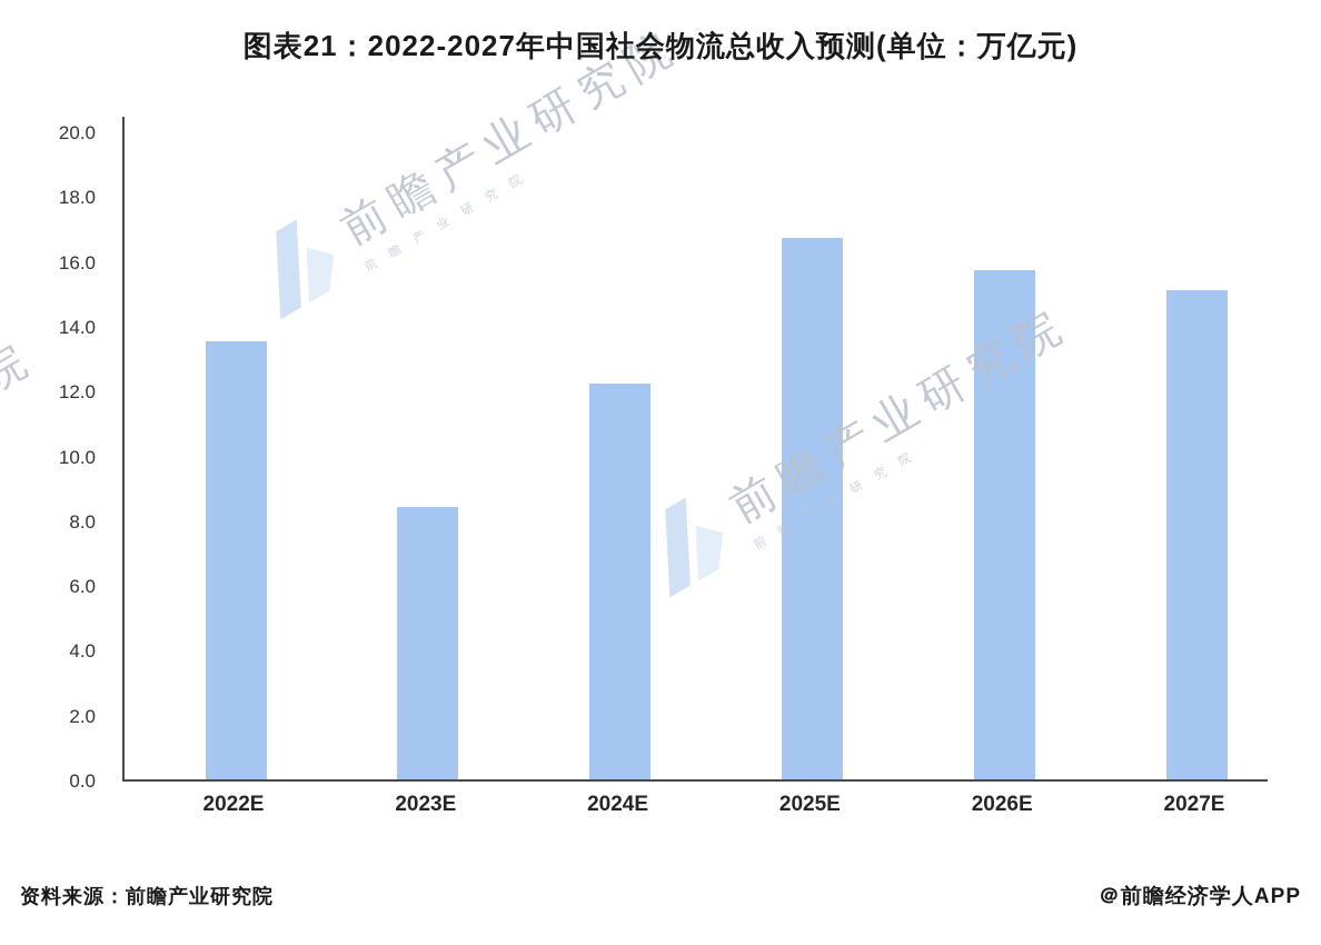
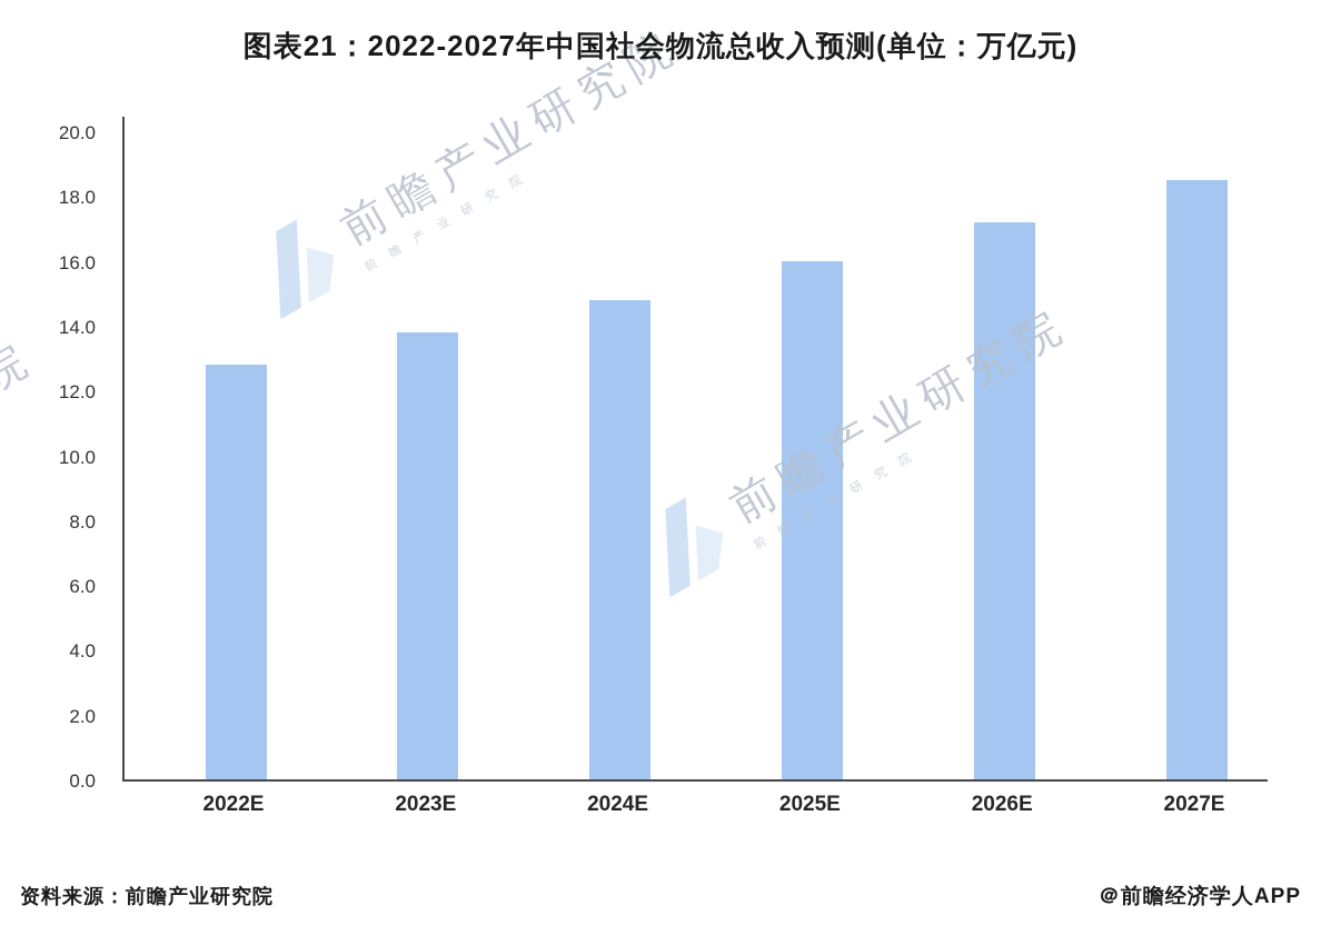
2022E: 13.5 -> 12.8
2023E: 8.4 -> 13.8
2024E: 12.2 -> 14.8
2025E: 16.7 -> 16.0
2026E: 15.7 -> 17.2
2027E: 15.1 -> 18.5
